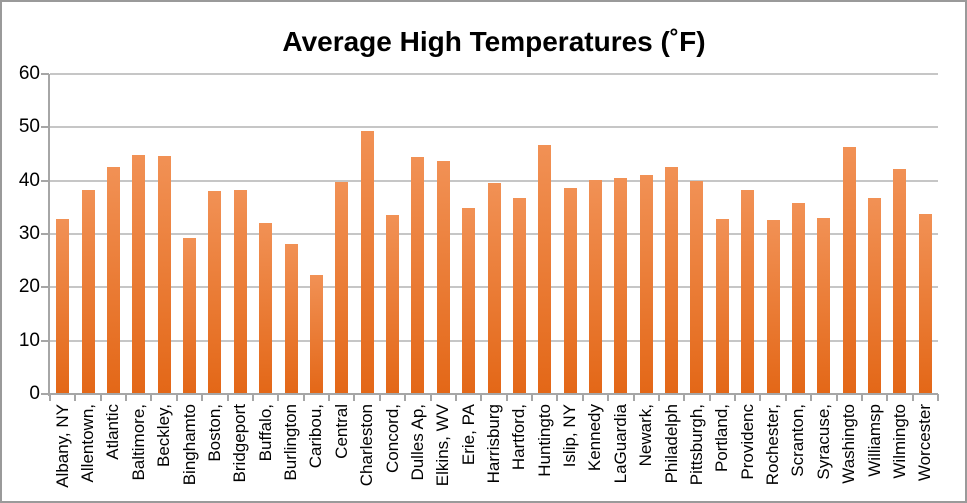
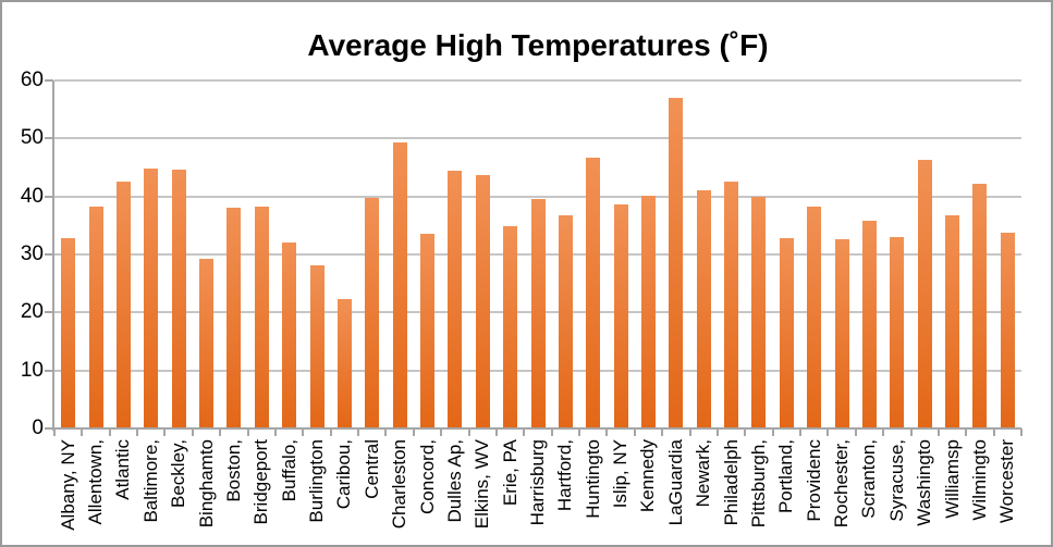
LaGuardia: 40 -> 57
